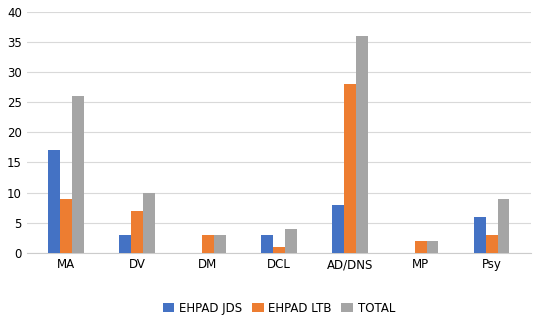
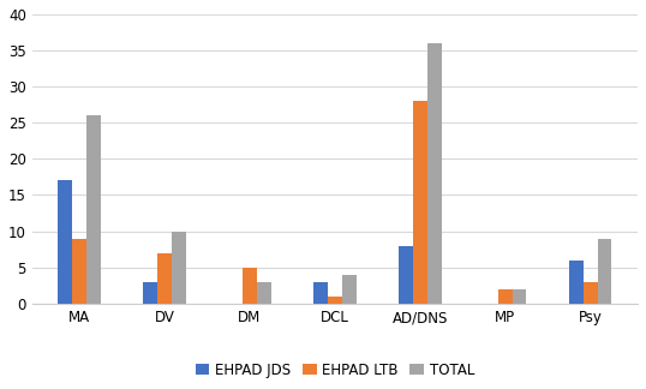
EHPAD LTB/DM: 3 -> 5
